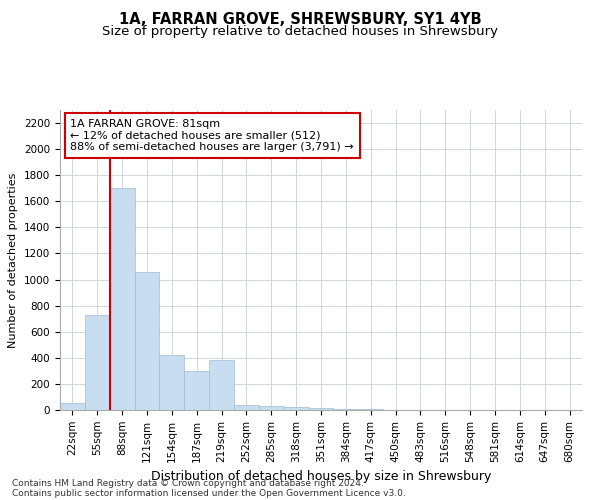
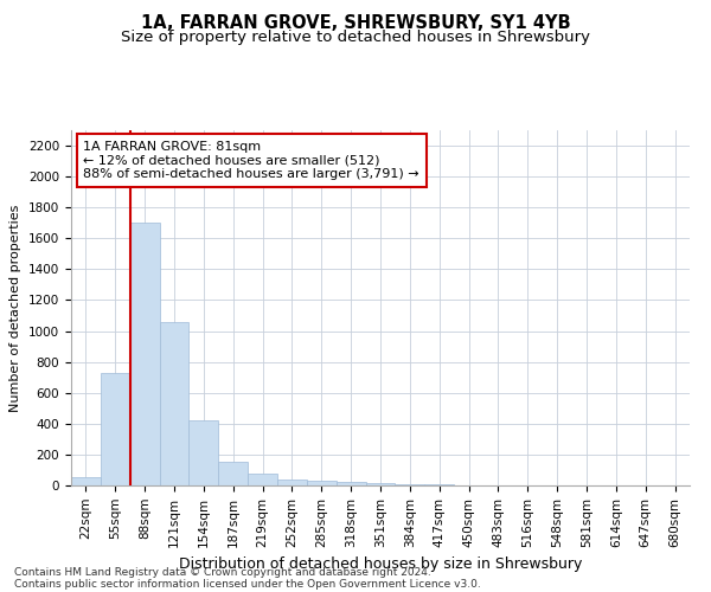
187sqm: 300 -> 150
219sqm: 380 -> 80
